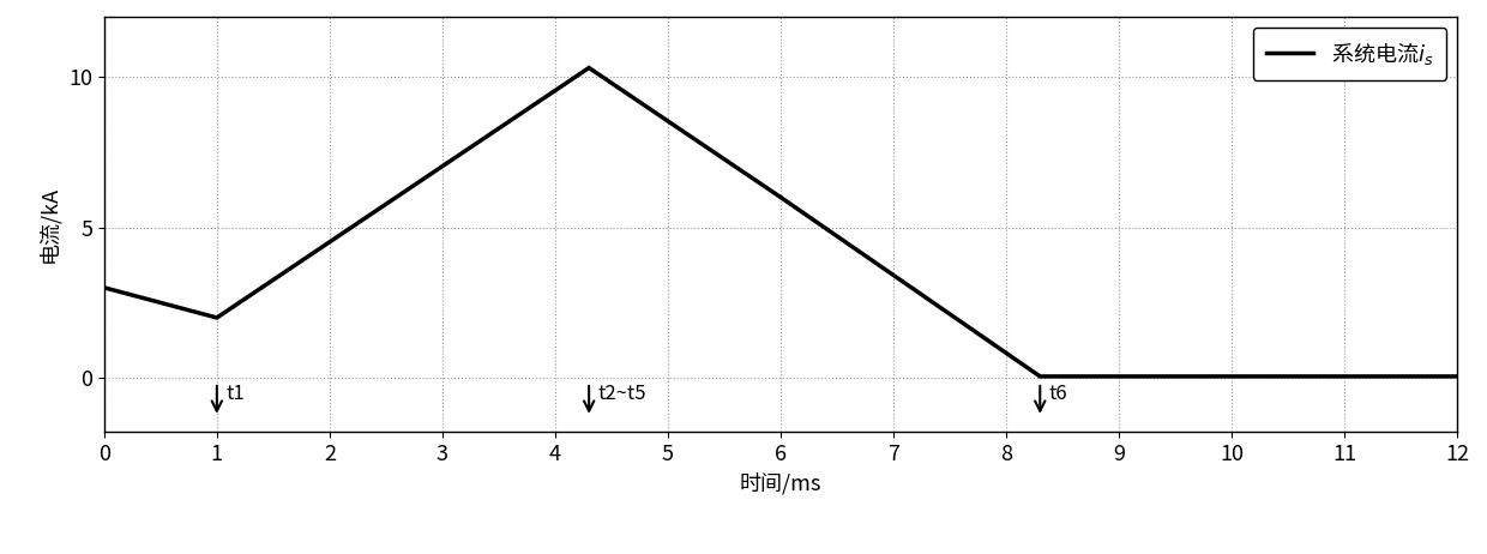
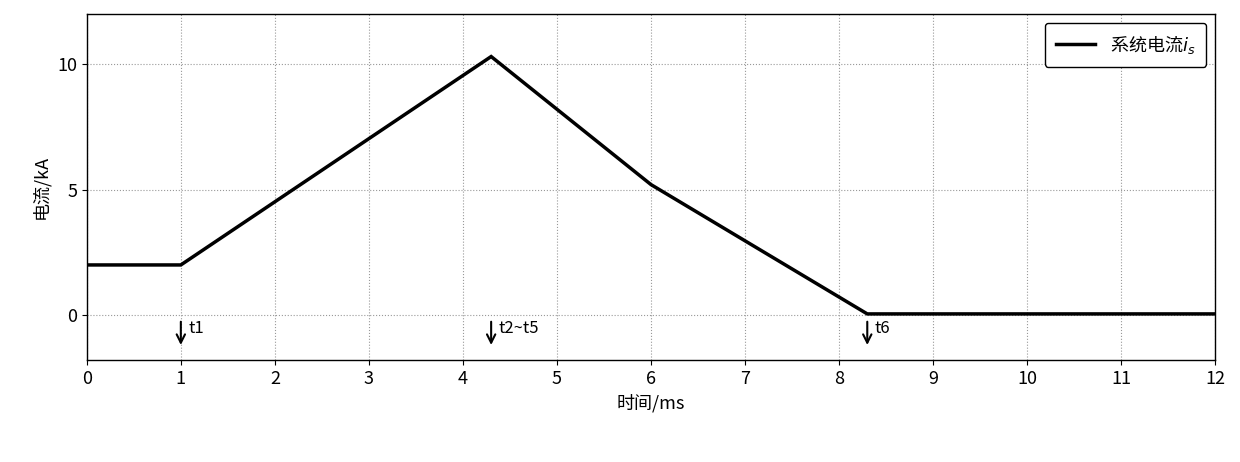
0: 3.00 -> 2.00
6: 6.00 -> 5.20
